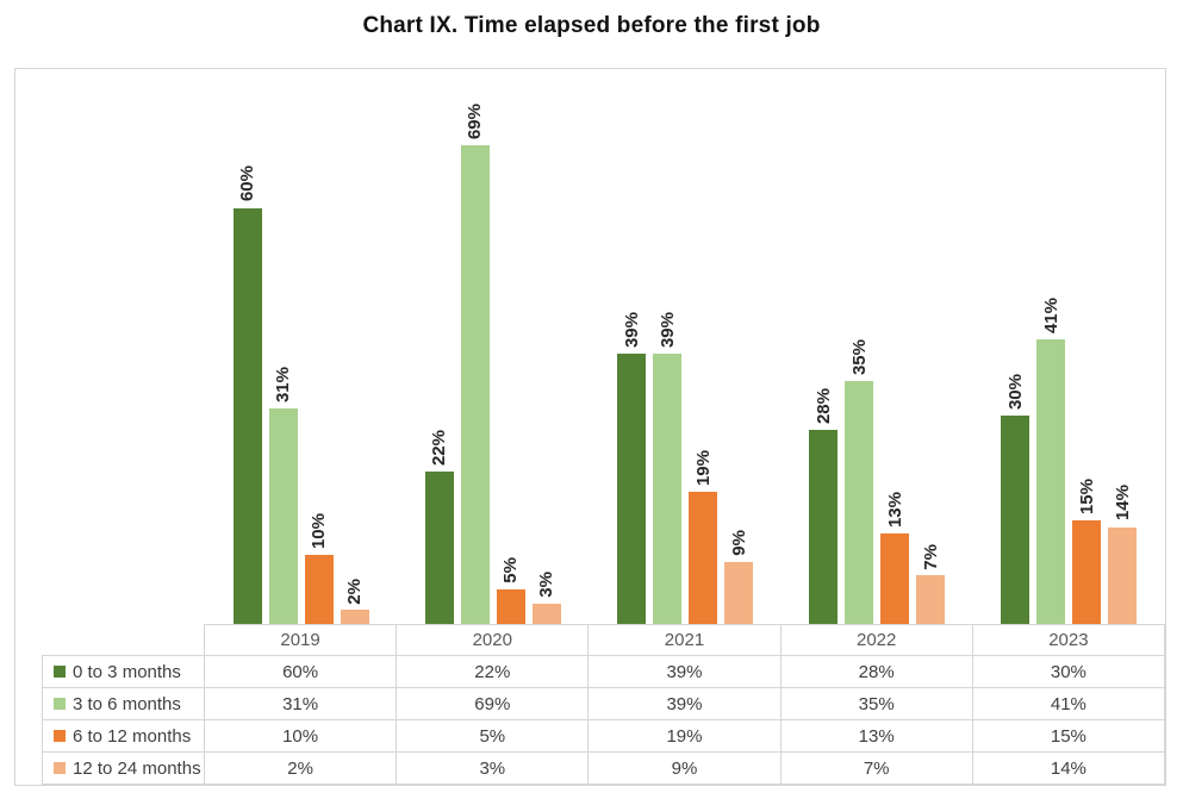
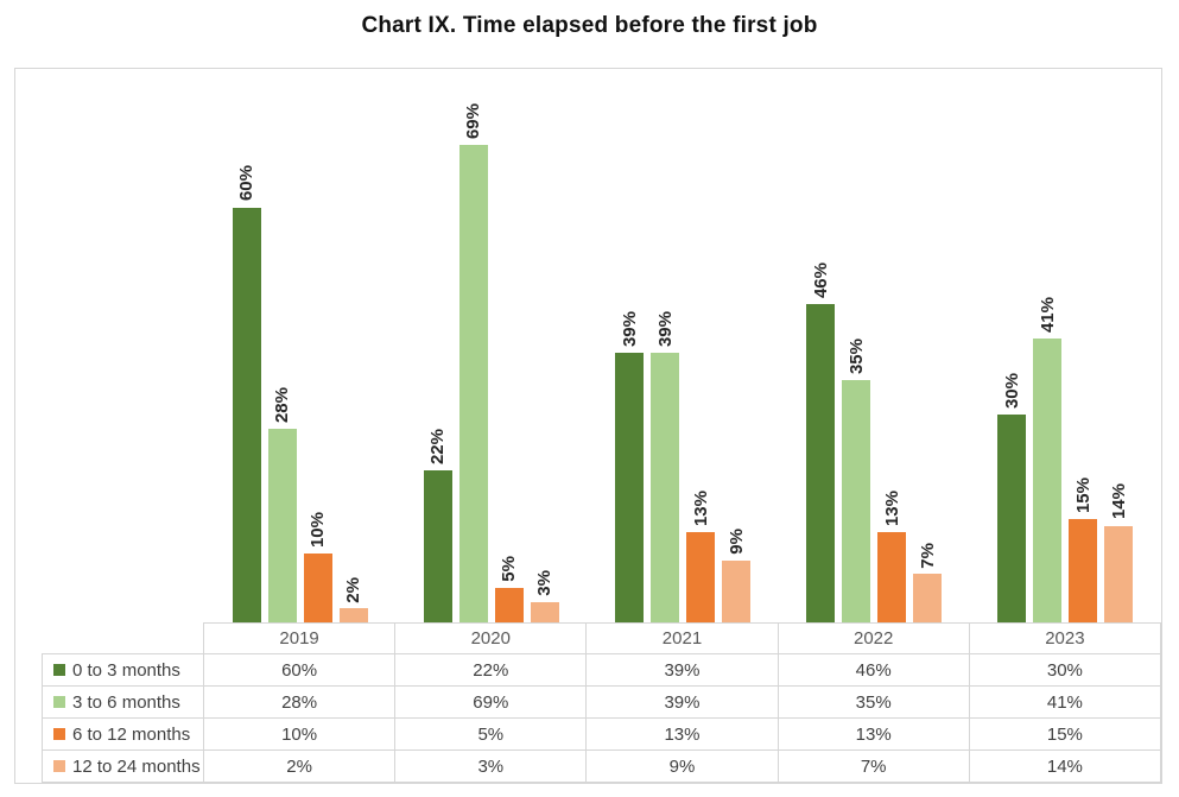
3 to 6 months/2019: 31% -> 28%
6 to 12 months/2021: 19% -> 13%
0 to 3 months/2022: 28% -> 46%
